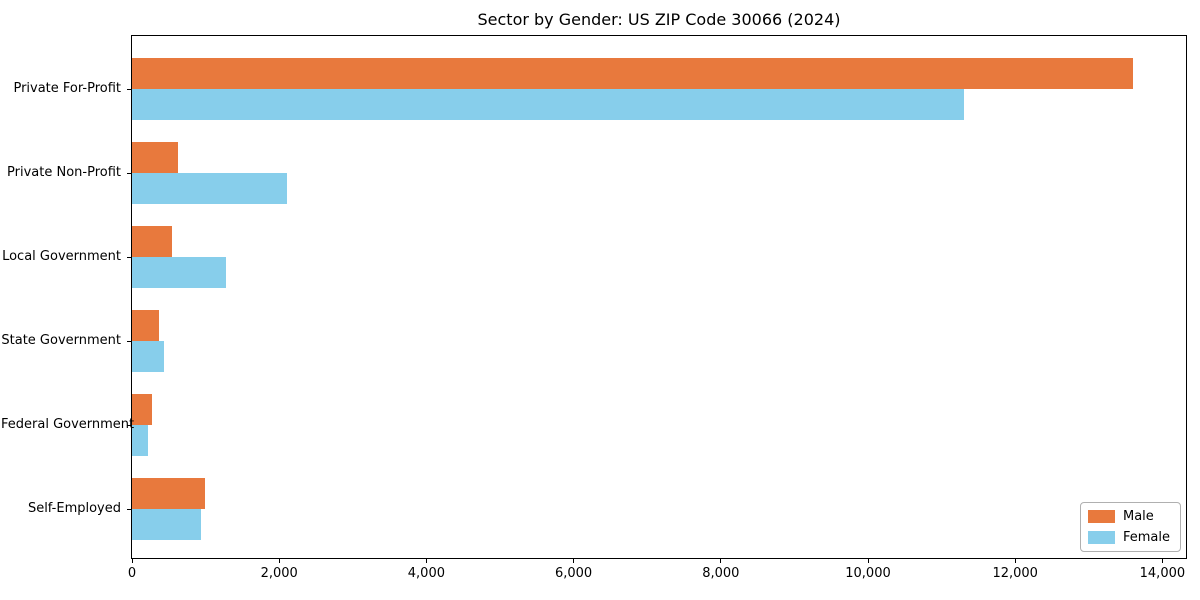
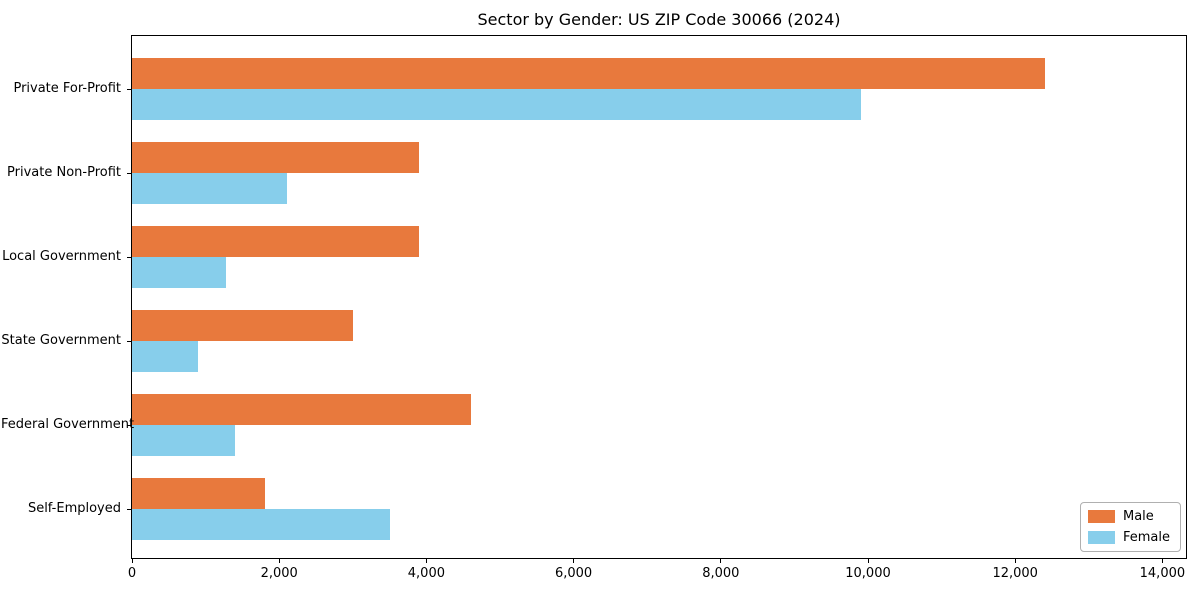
Male/Private For-Profit: 13600 -> 12400
Female/Private For-Profit: 11300 -> 9900
Male/Private Non-Profit: 600 -> 3900
Male/Local Government: 500 -> 3900
Male/State Government: 400 -> 3000
Female/State Government: 400 -> 900
Male/Federal Government: 300 -> 4600
Female/Federal Government: 200 -> 1400
Male/Self-Employed: 1000 -> 1800
Female/Self-Employed: 900 -> 3500
